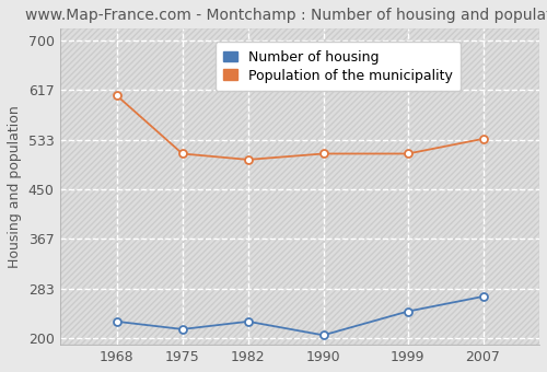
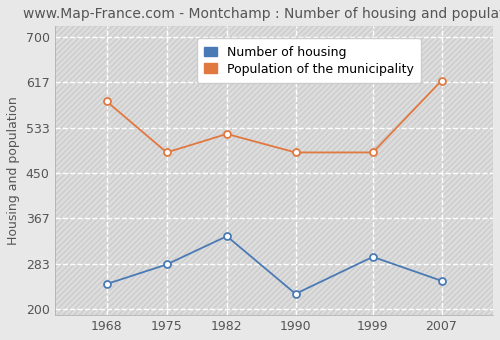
Number of housing/1968: 228 -> 246
Population of the municipality/1968: 608 -> 582
Number of housing/1975: 215 -> 282
Population of the municipality/1975: 510 -> 488
Number of housing/1982: 228 -> 334
Population of the municipality/1982: 500 -> 522
Number of housing/1990: 205 -> 228
Population of the municipality/1990: 510 -> 488
Number of housing/1999: 245 -> 296
Population of the municipality/1999: 510 -> 488
Number of housing/2007: 270 -> 252
Population of the municipality/2007: 535 -> 620
